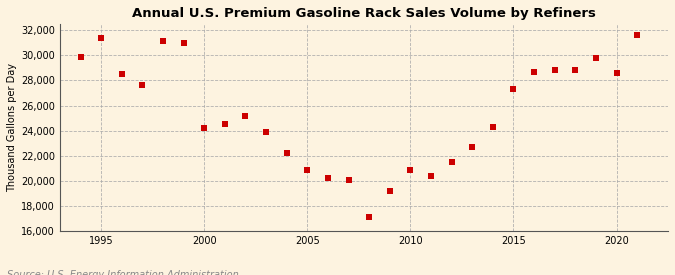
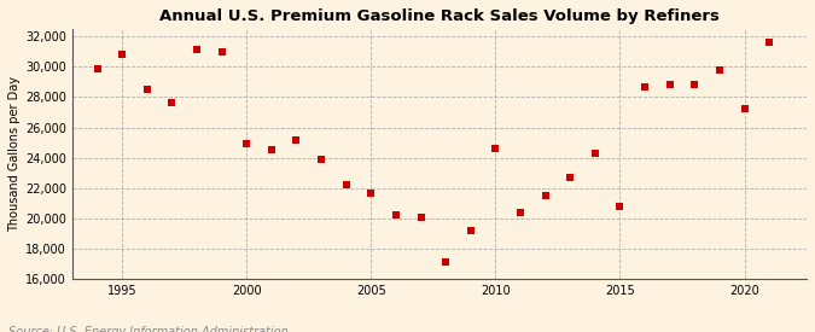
1995: 31,400 -> 30,800
2000: 24,200 -> 24,900
2005: 20,900 -> 21,700
2010: 20,900 -> 24,600
2015: 27,300 -> 20,800
2020: 28,600 -> 27,200
